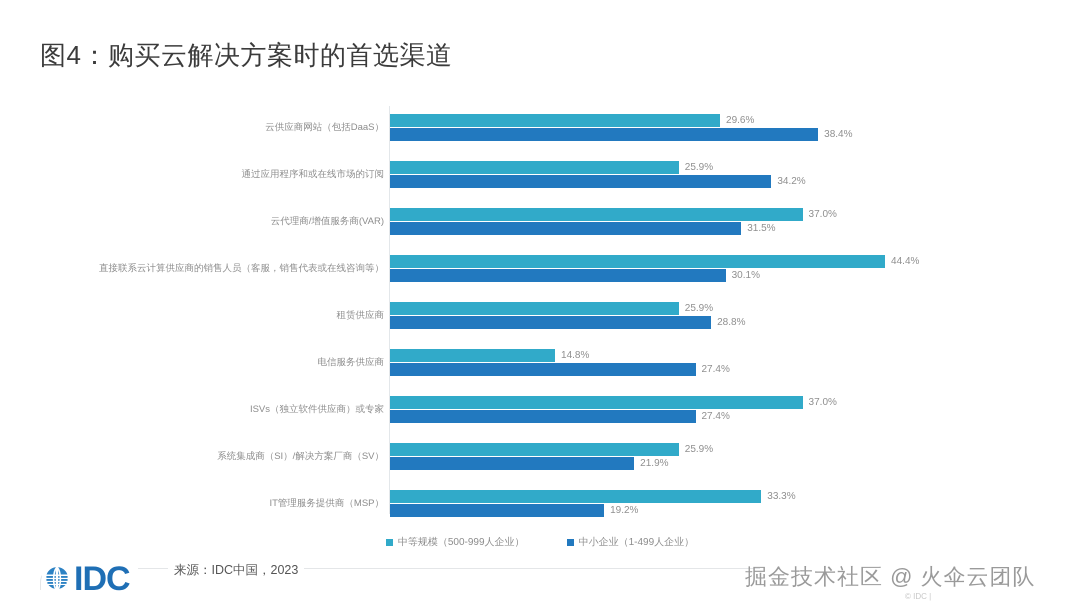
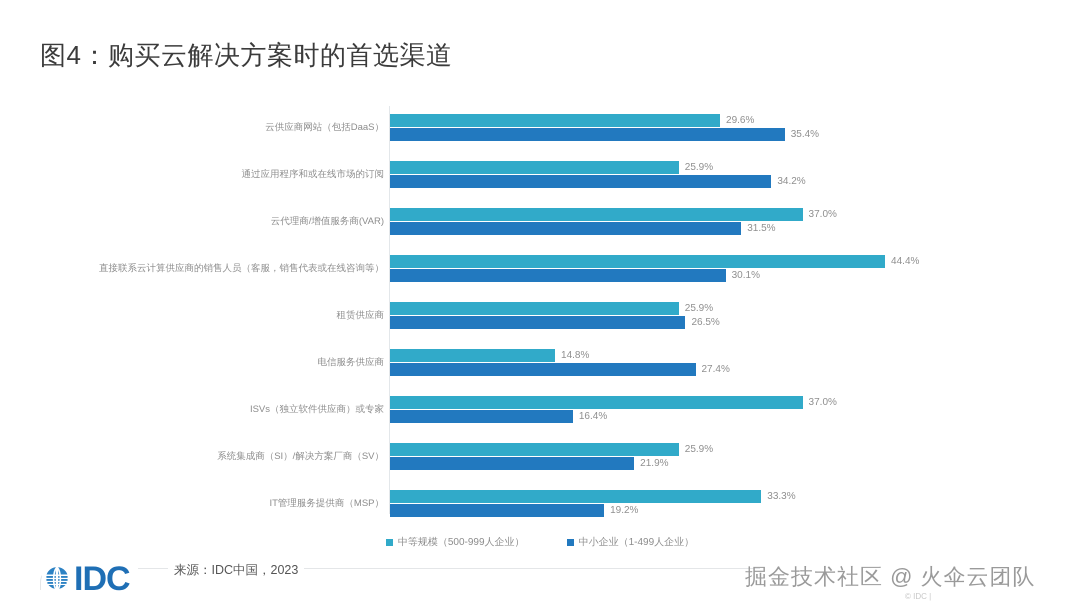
中小企业（1-499人企业）/云供应商网站（包括DaaS）: 38.4% -> 35.4%
中小企业（1-499人企业）/租赁供应商: 28.8% -> 26.5%
中小企业（1-499人企业）/ISVs（独立软件供应商）或专家: 27.4% -> 16.4%
